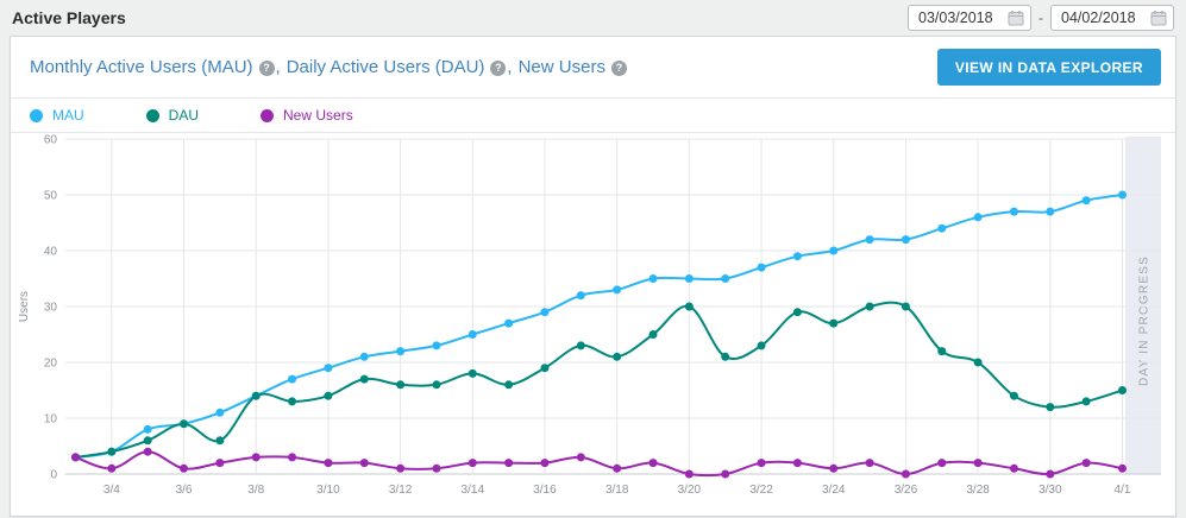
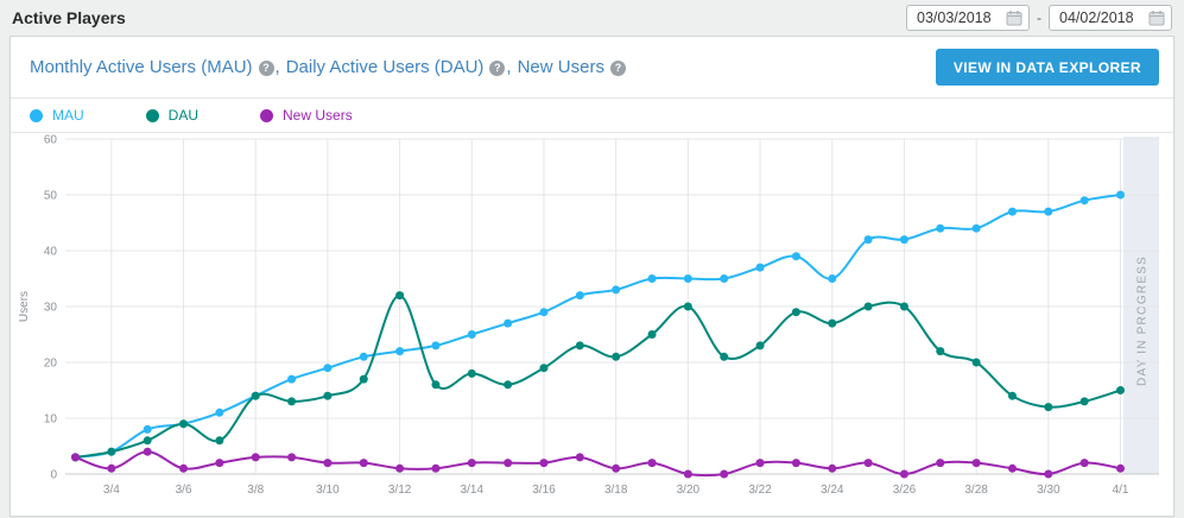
DAU/3/12: 16 -> 32
MAU/3/24: 40 -> 35
MAU/3/28: 46 -> 44
